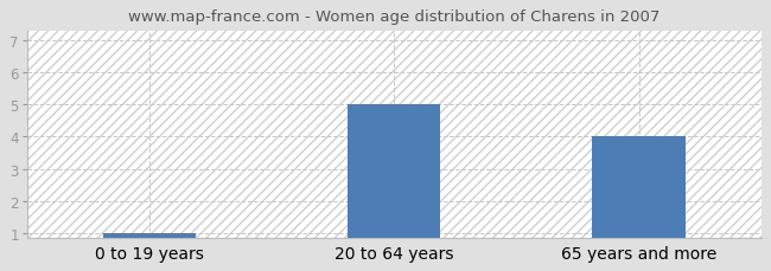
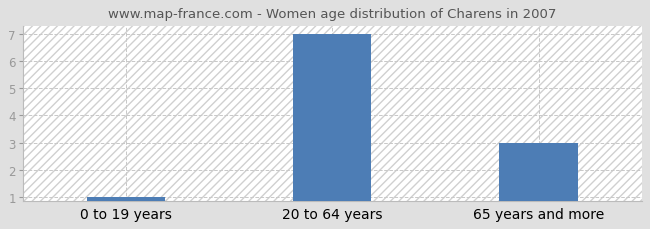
20 to 64 years: 5 -> 7
65 years and more: 4 -> 3
